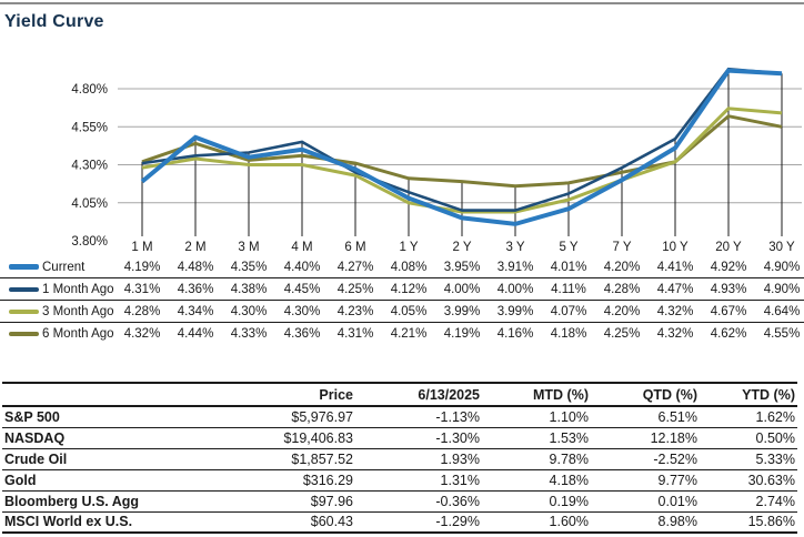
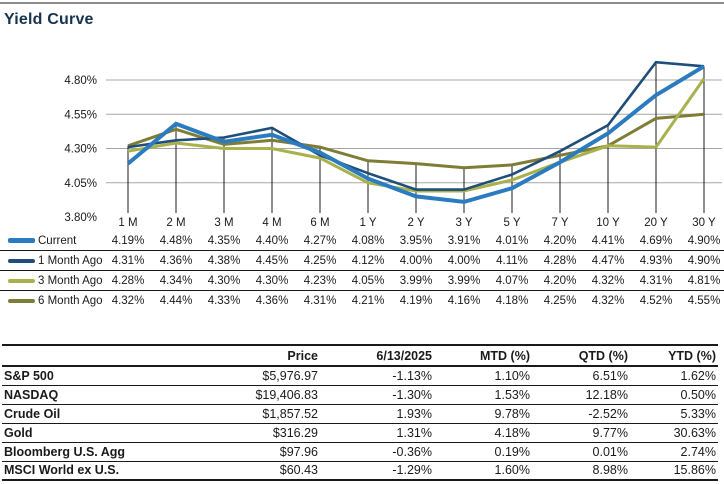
Current/20 Y: 4.92% -> 4.69%
3 Month Ago/20 Y: 4.67% -> 4.31%
6 Month Ago/20 Y: 4.62% -> 4.52%
3 Month Ago/30 Y: 4.64% -> 4.81%
